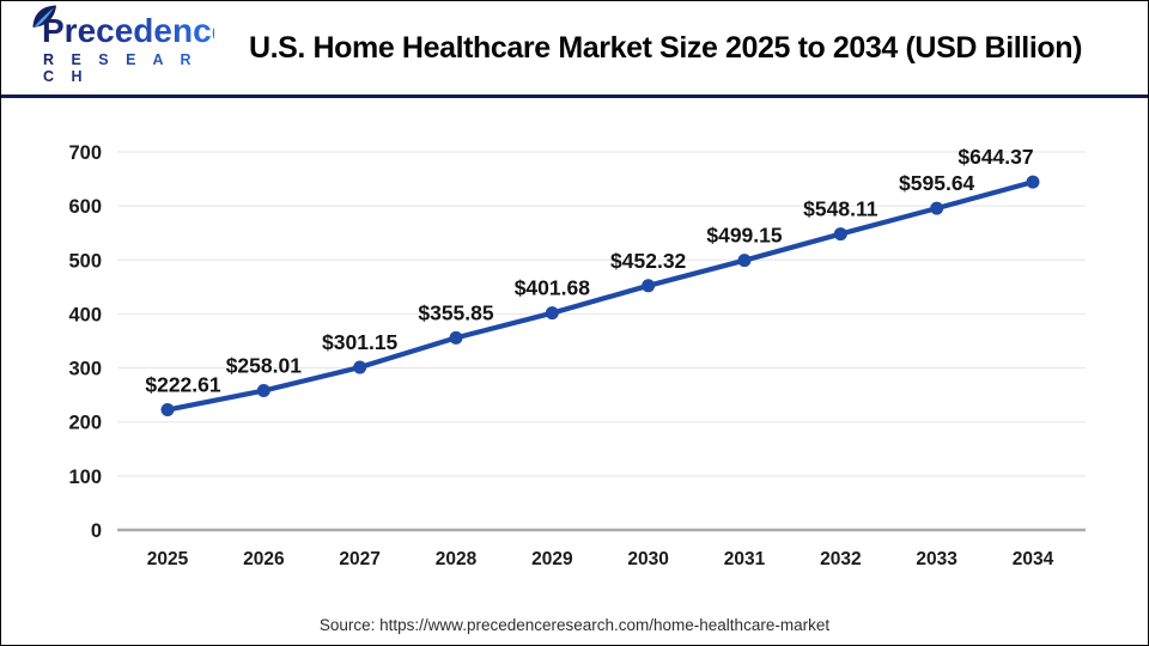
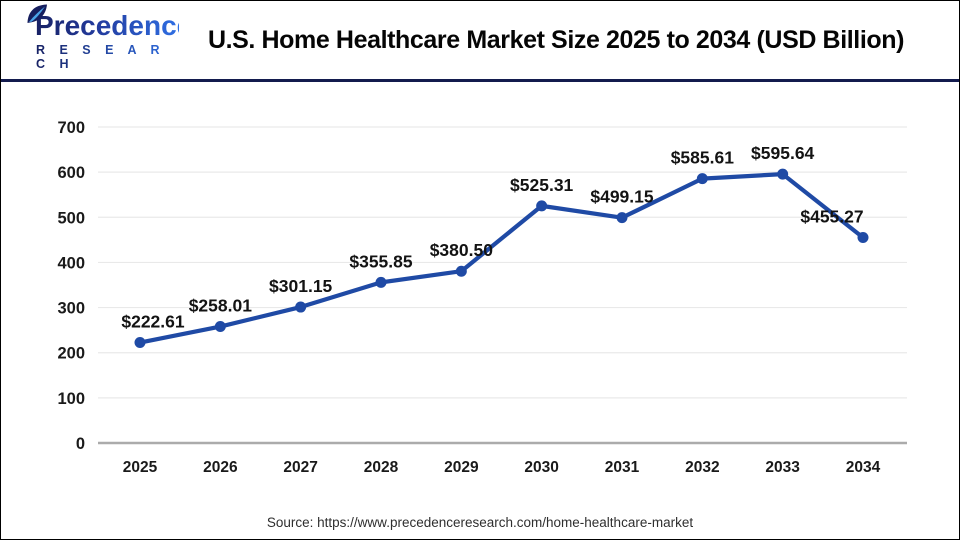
2029: $401.68 -> $380.50
2030: $452.32 -> $525.31
2032: $548.11 -> $585.61
2034: $644.37 -> $455.27
